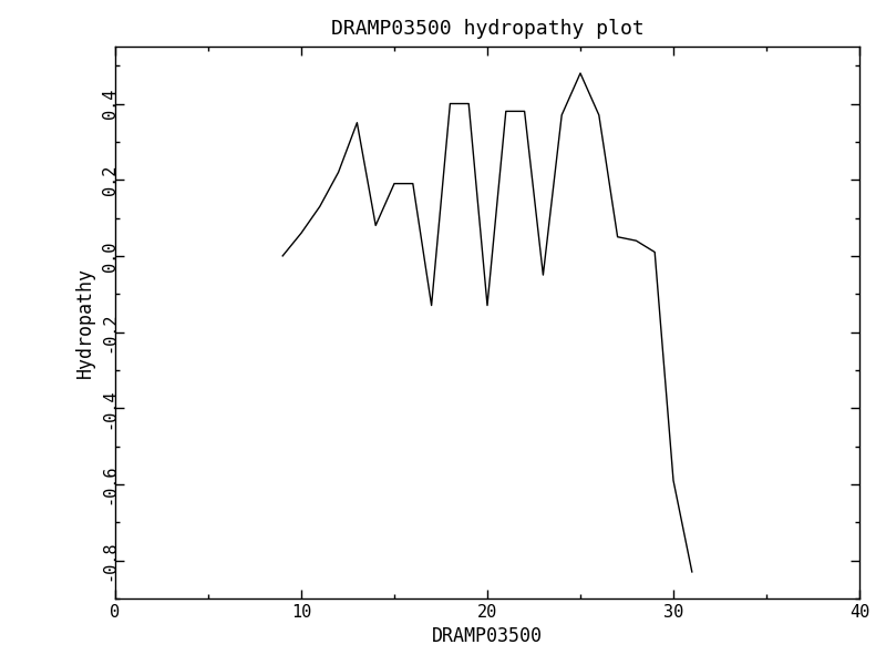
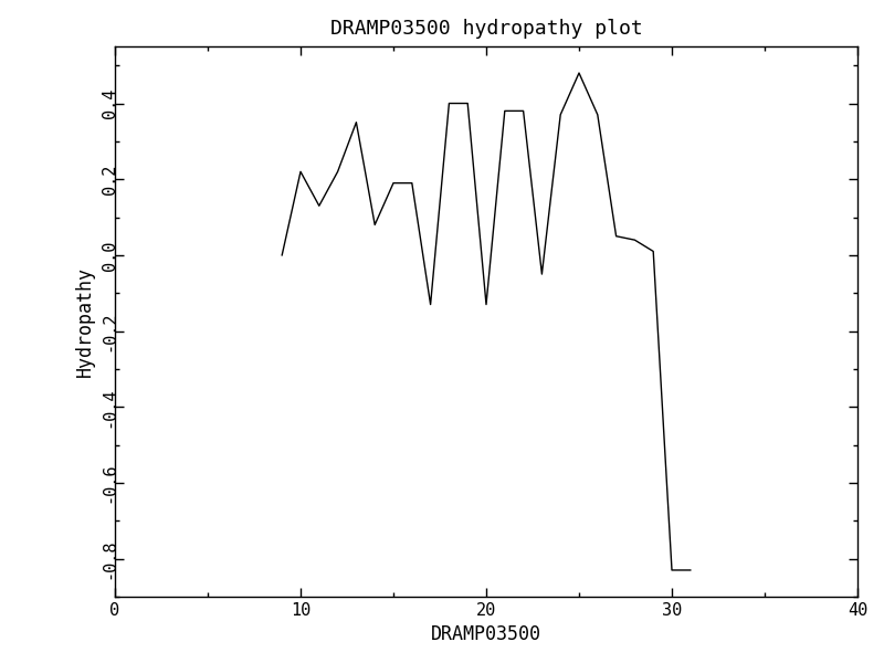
10: 0.06 -> 0.22
30: -0.59 -> -0.83
